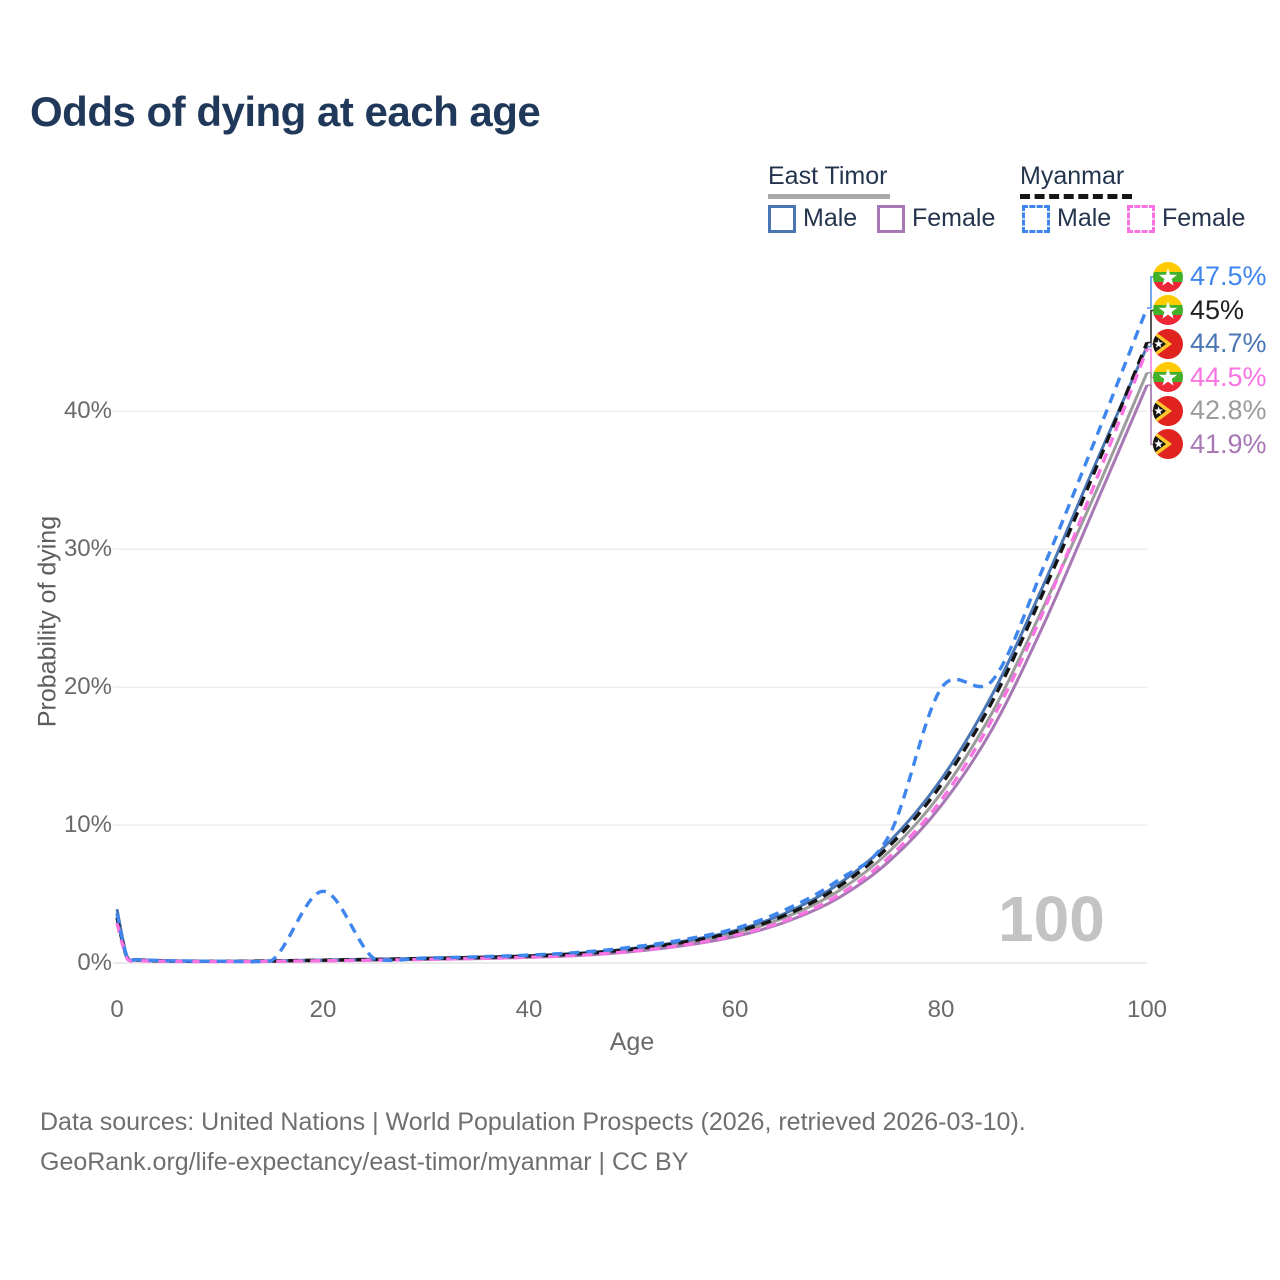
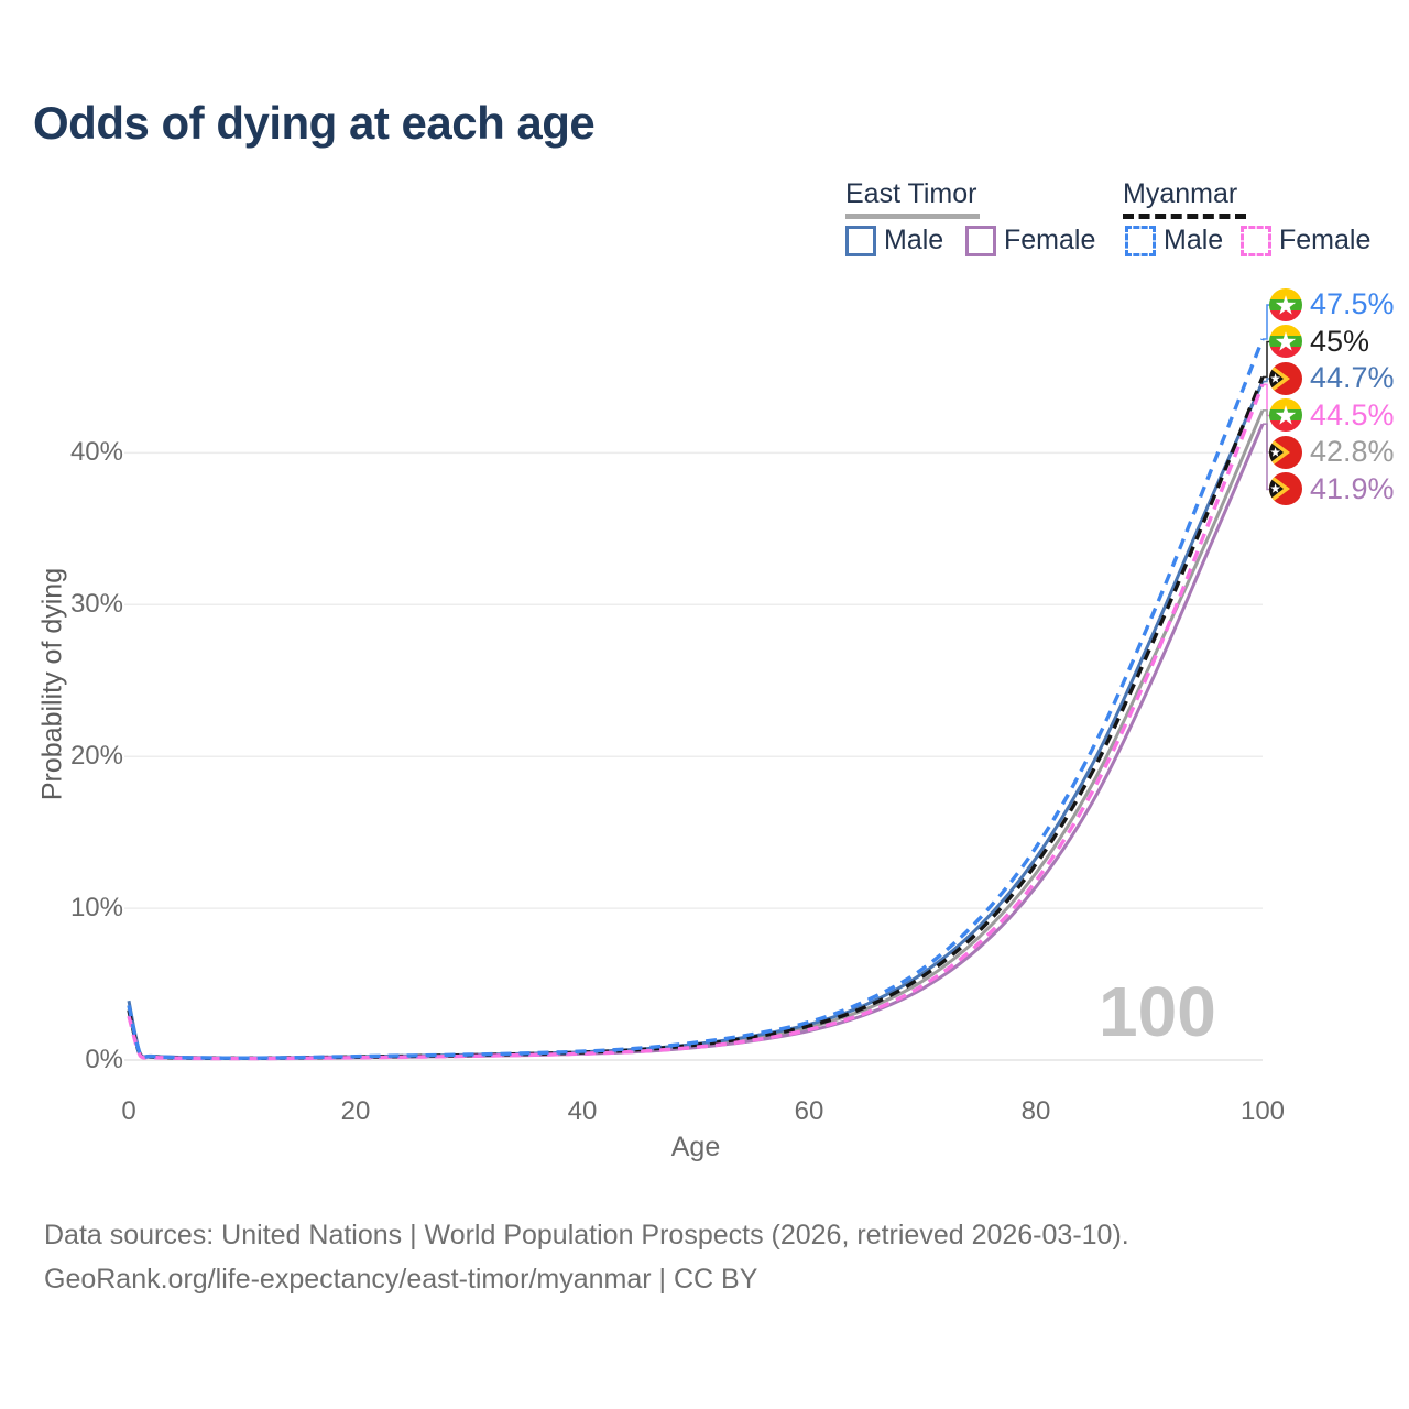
Myanmar Male/20: 5.2% -> 0.2%
Myanmar Male/80: 19.9% -> 14.0%
